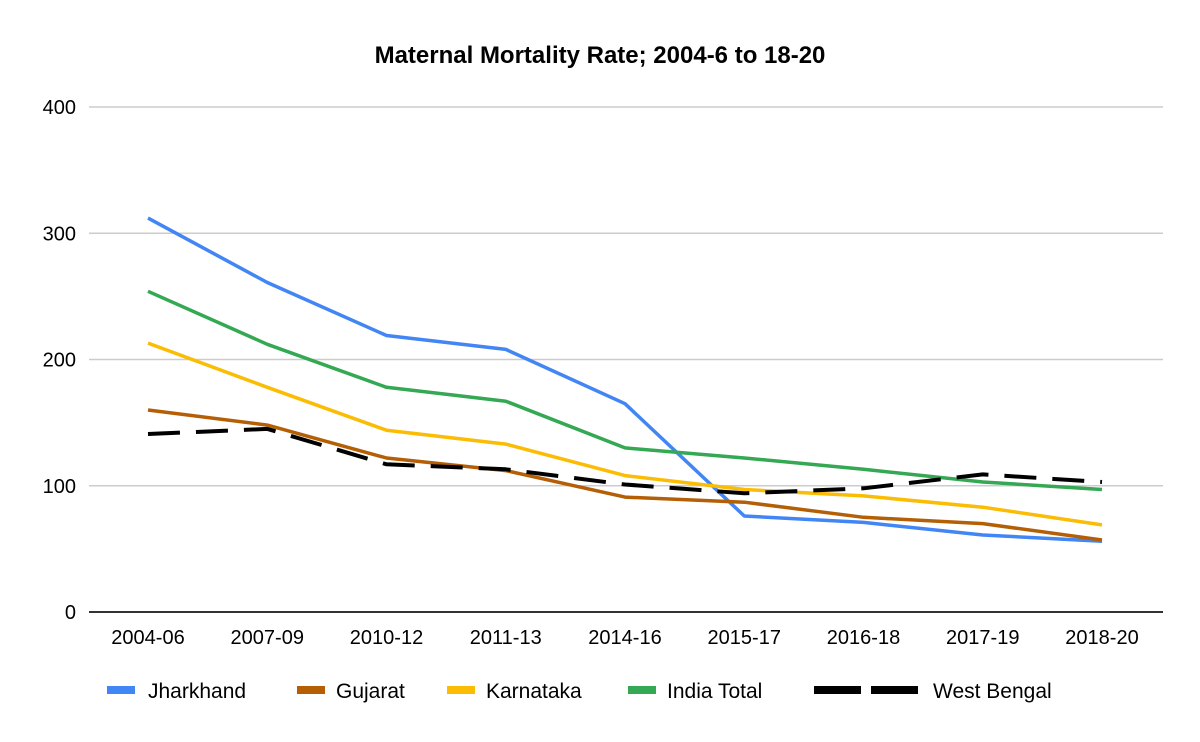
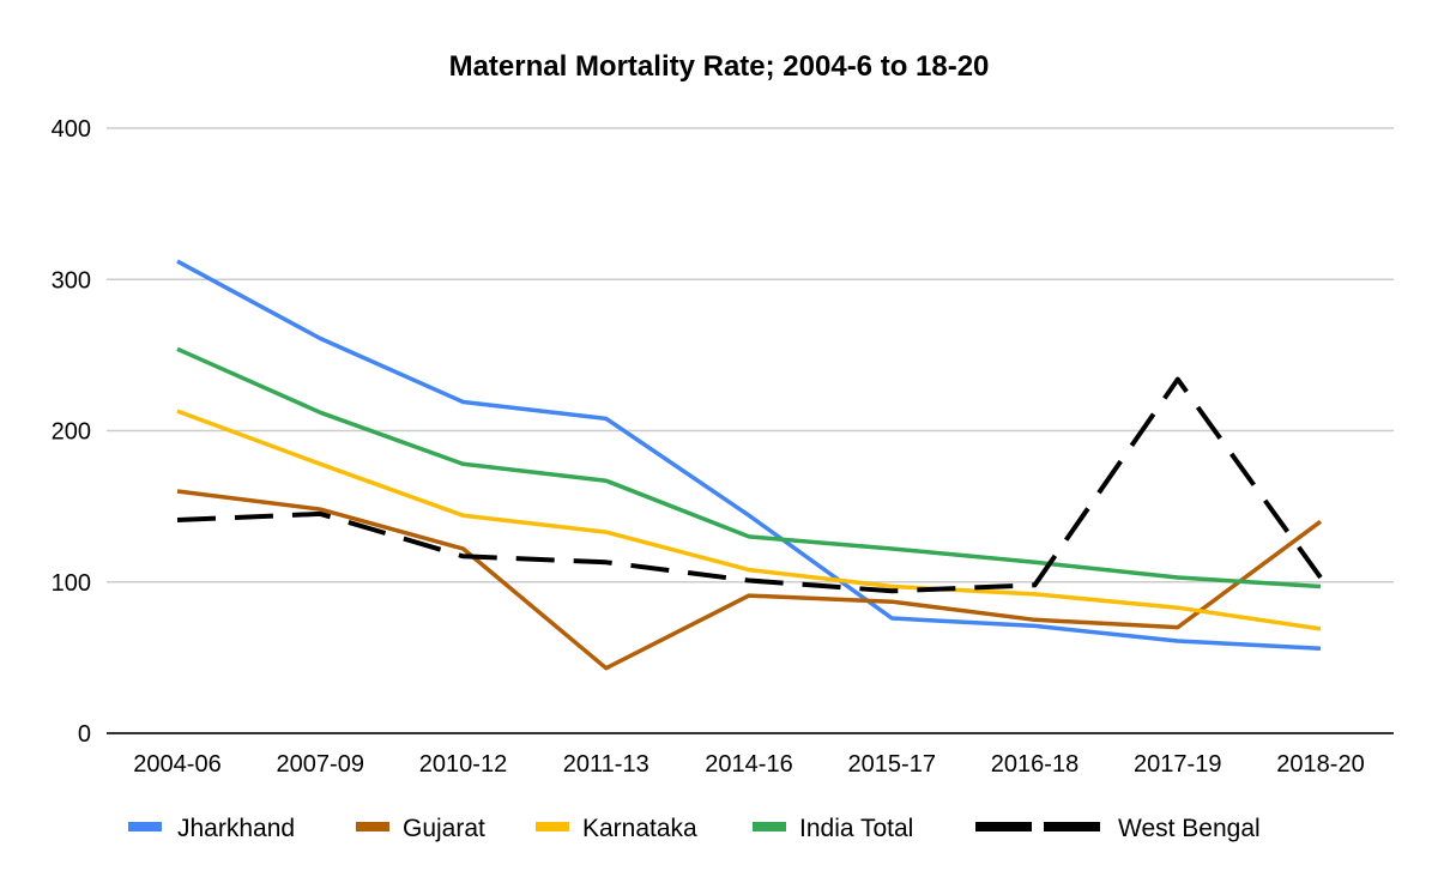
Gujarat/2011-13: 112 -> 43
Jharkhand/2014-16: 165 -> 144
West Bengal/2017-19: 109 -> 234
Gujarat/2018-20: 57 -> 140
